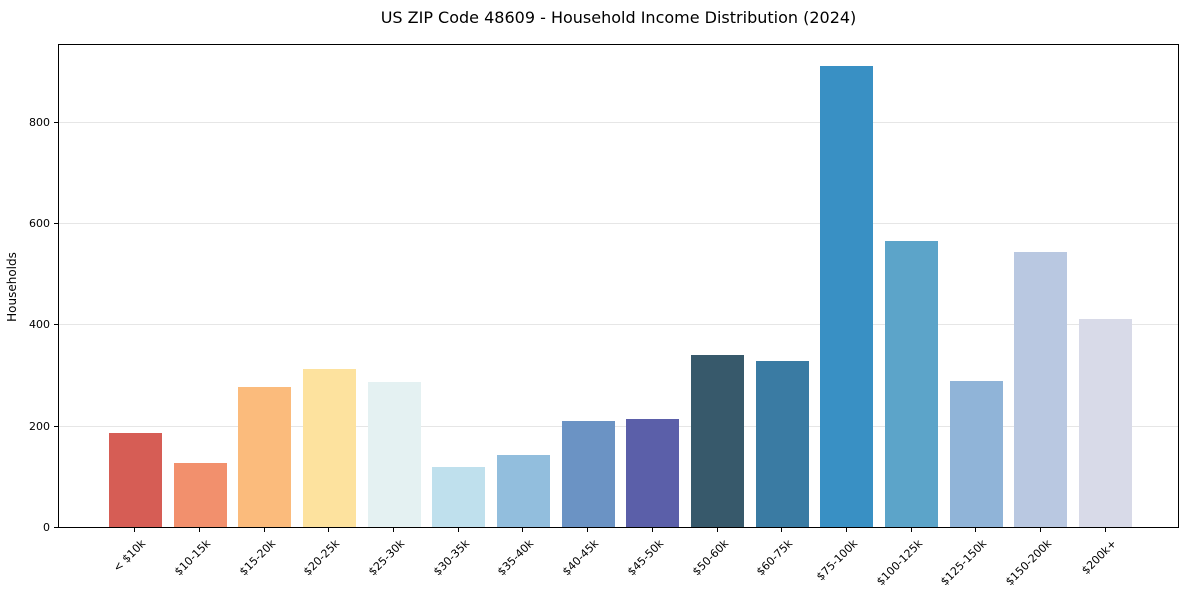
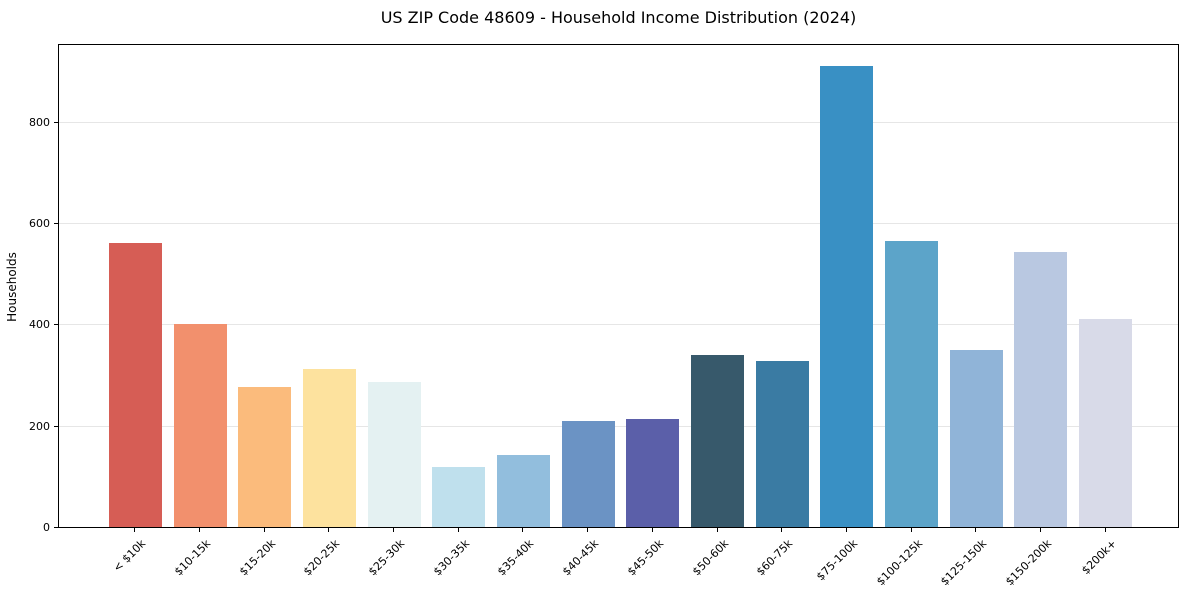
< $10k: 180 -> 560
$10-15k: 130 -> 400
$125-150k: 290 -> 350
